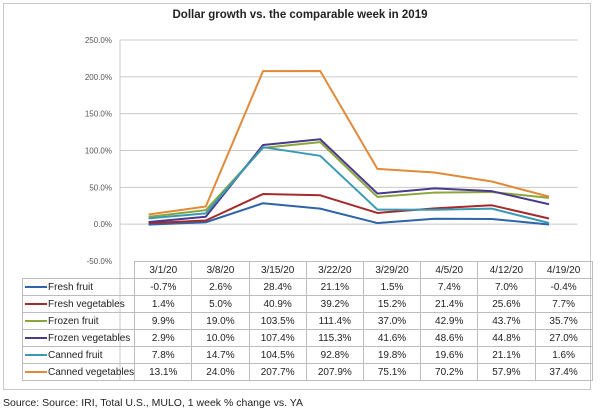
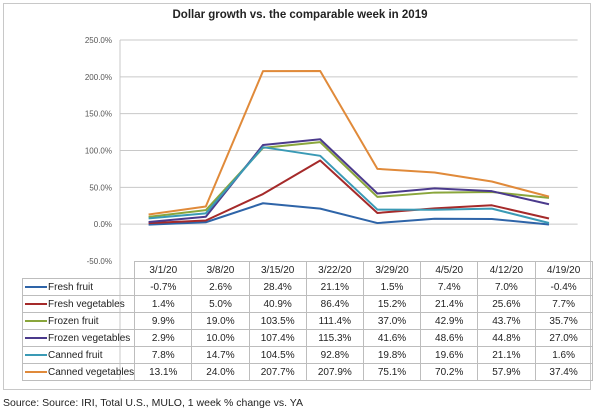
Fresh vegetables/3/22/20: 39.2% -> 86.4%
